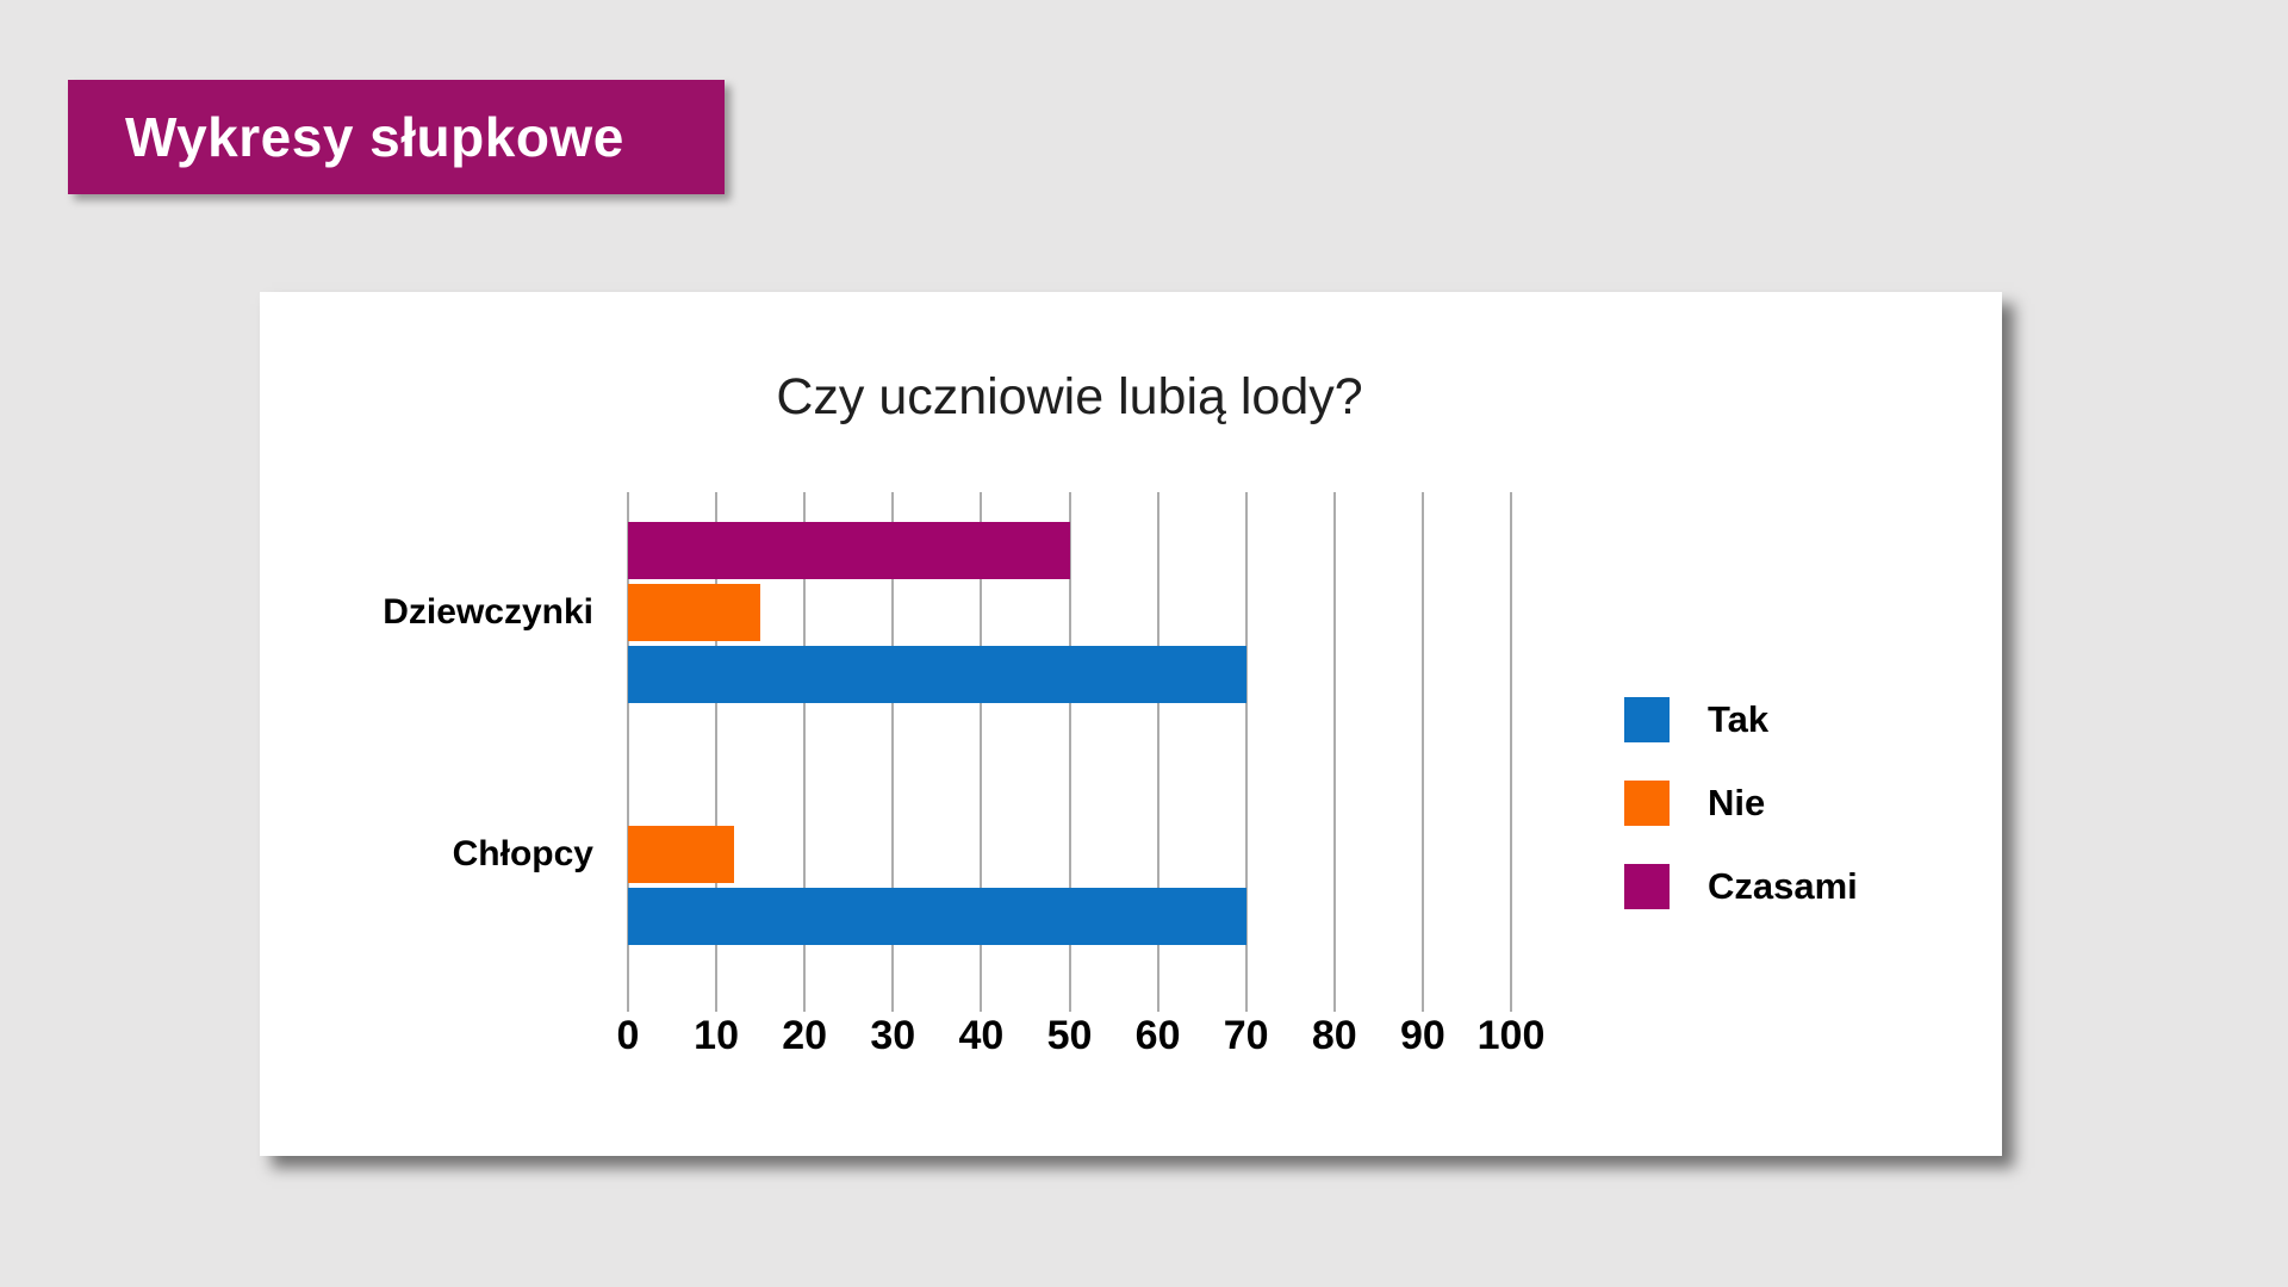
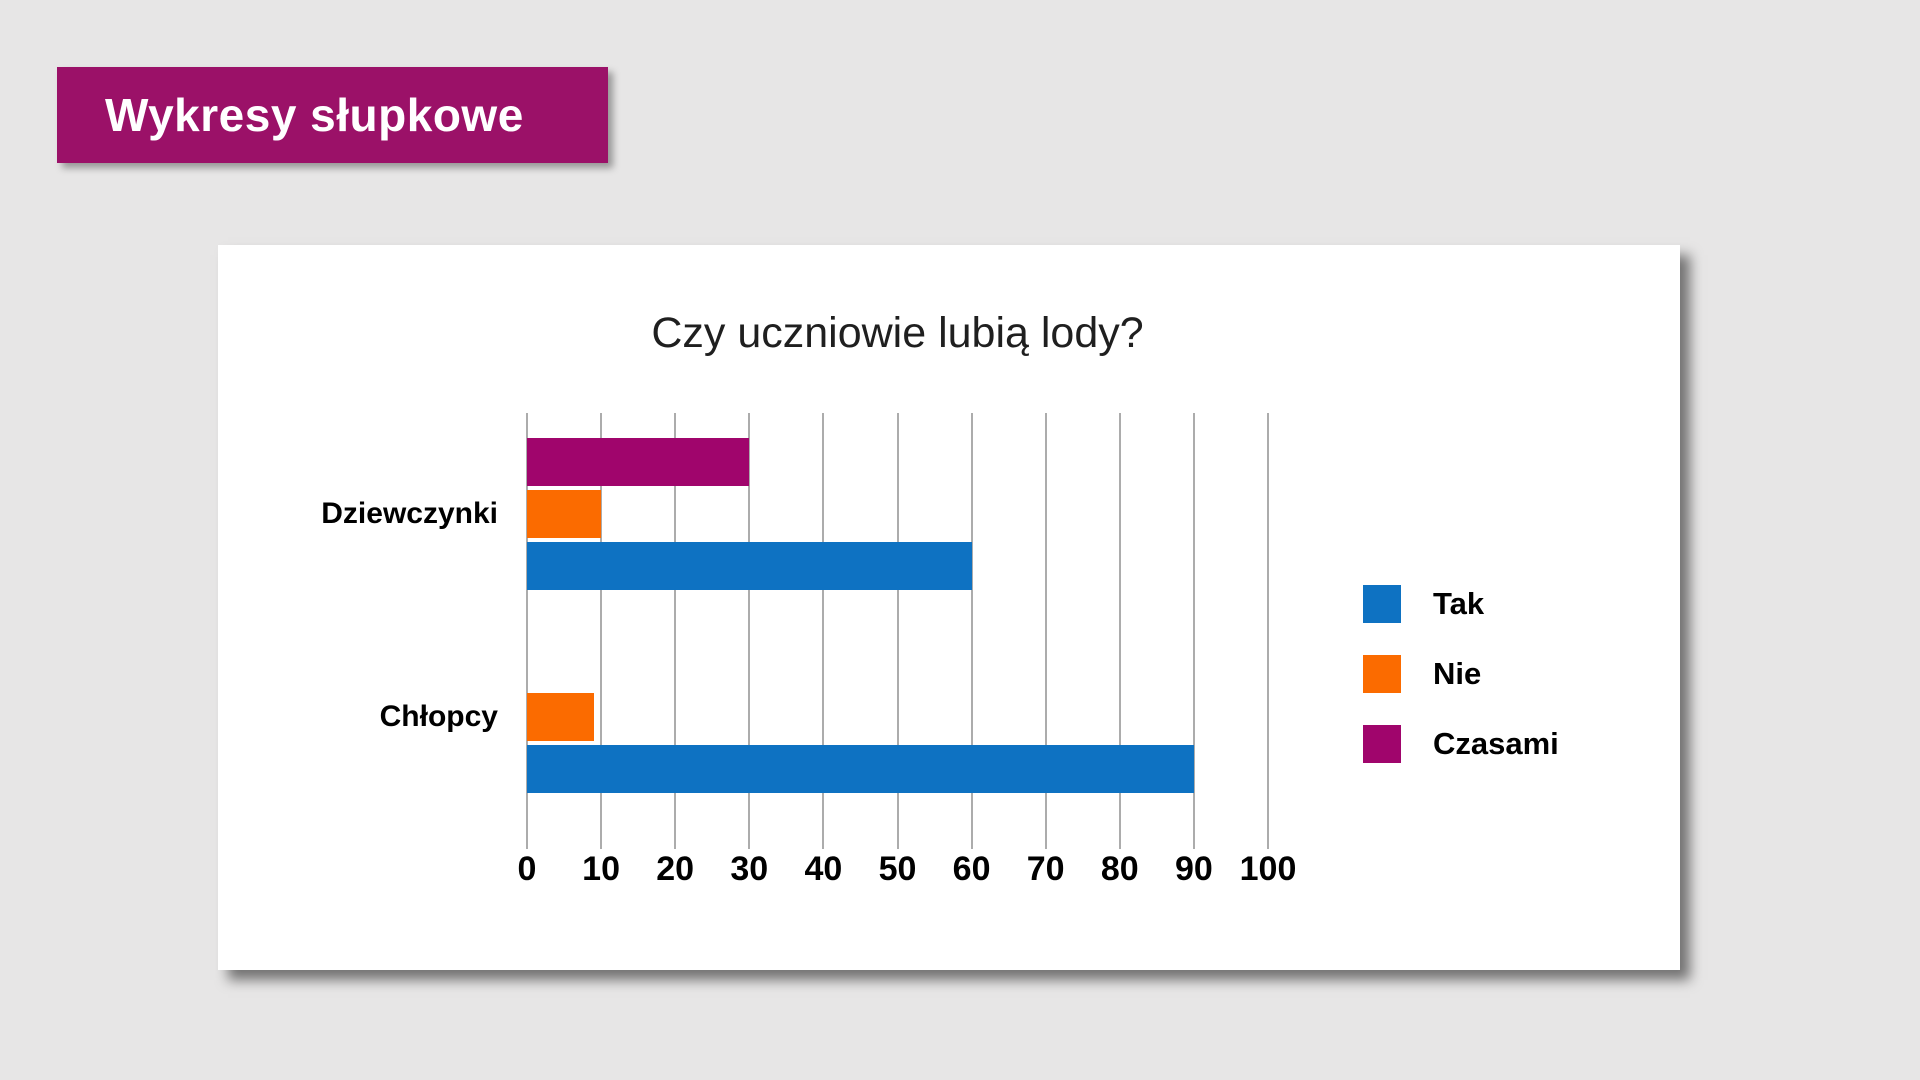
Tak/Dziewczynki: 70 -> 60
Nie/Dziewczynki: 15 -> 10
Czasami/Dziewczynki: 50 -> 30
Tak/Chłopcy: 70 -> 90
Nie/Chłopcy: 12 -> 9
